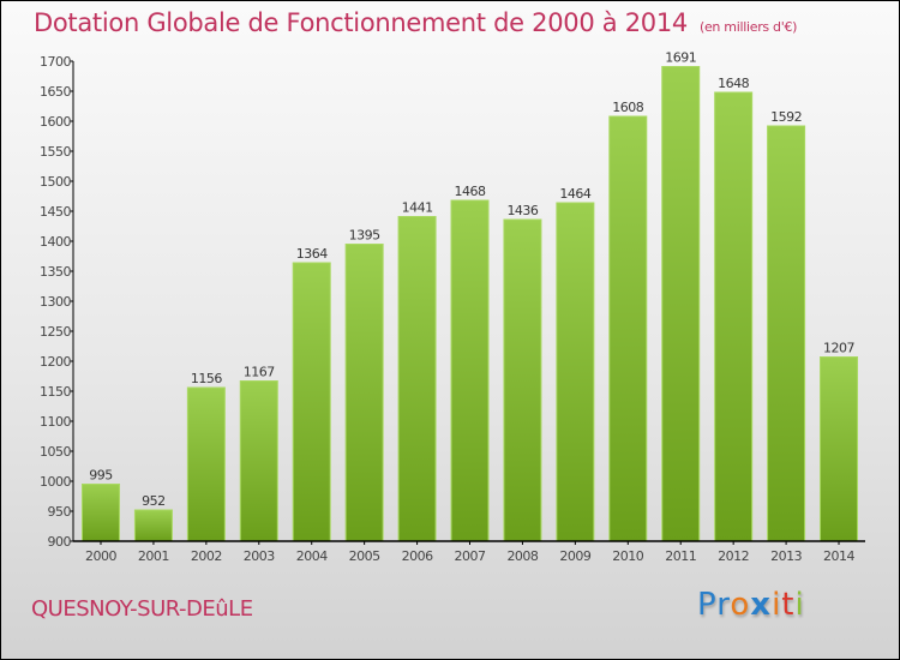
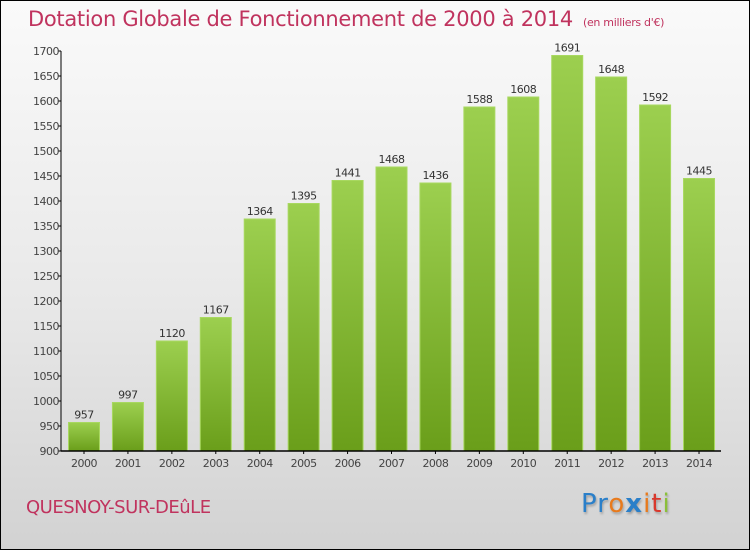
2000: 995 -> 957
2001: 952 -> 997
2002: 1156 -> 1120
2009: 1464 -> 1588
2014: 1207 -> 1445
